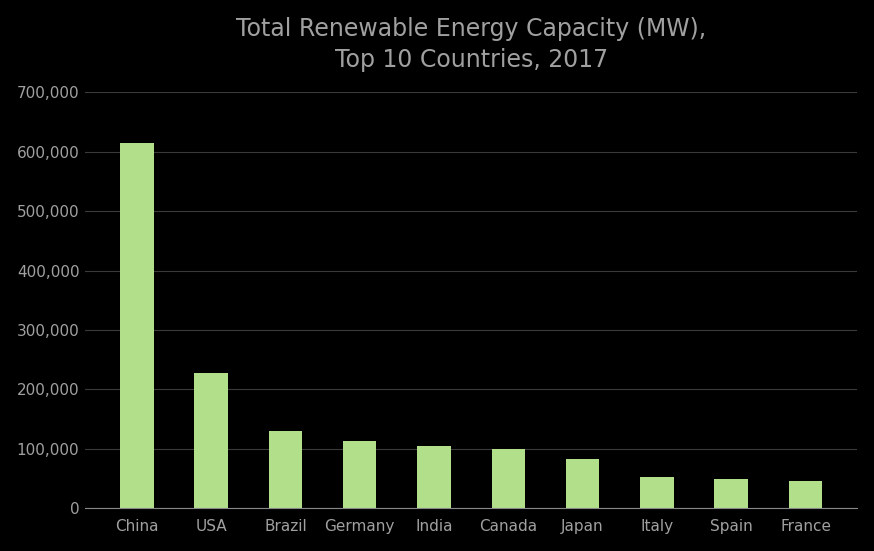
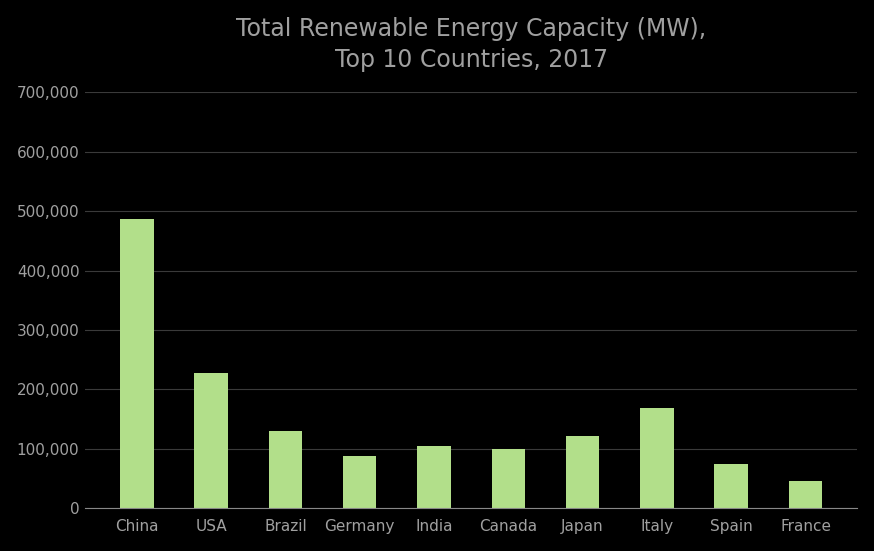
China: 615,000 -> 486,000
Germany: 113,000 -> 88,000
Japan: 82,000 -> 122,000
Italy: 52,000 -> 168,000
Spain: 50,000 -> 74,000
